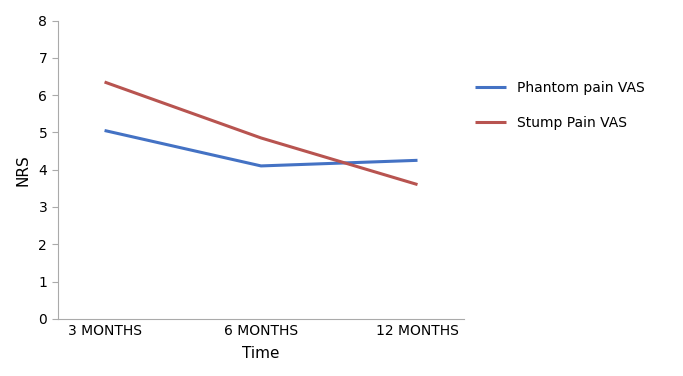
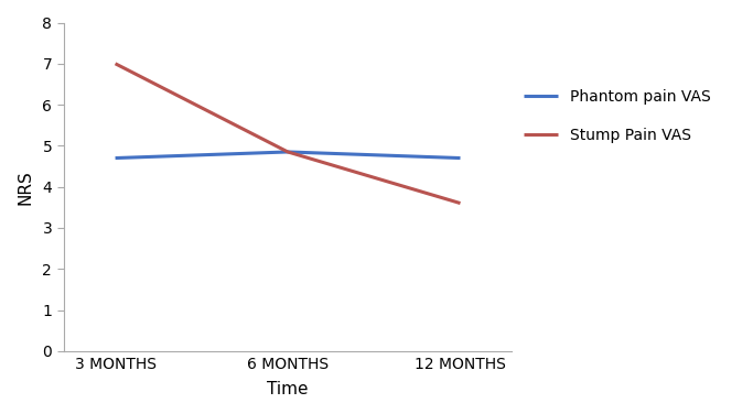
Phantom pain VAS/3 MONTHS: 5.05 -> 4.70
Stump Pain VAS/3 MONTHS: 6.35 -> 7.00
Phantom pain VAS/6 MONTHS: 4.10 -> 4.85
Phantom pain VAS/12 MONTHS: 4.25 -> 4.70
